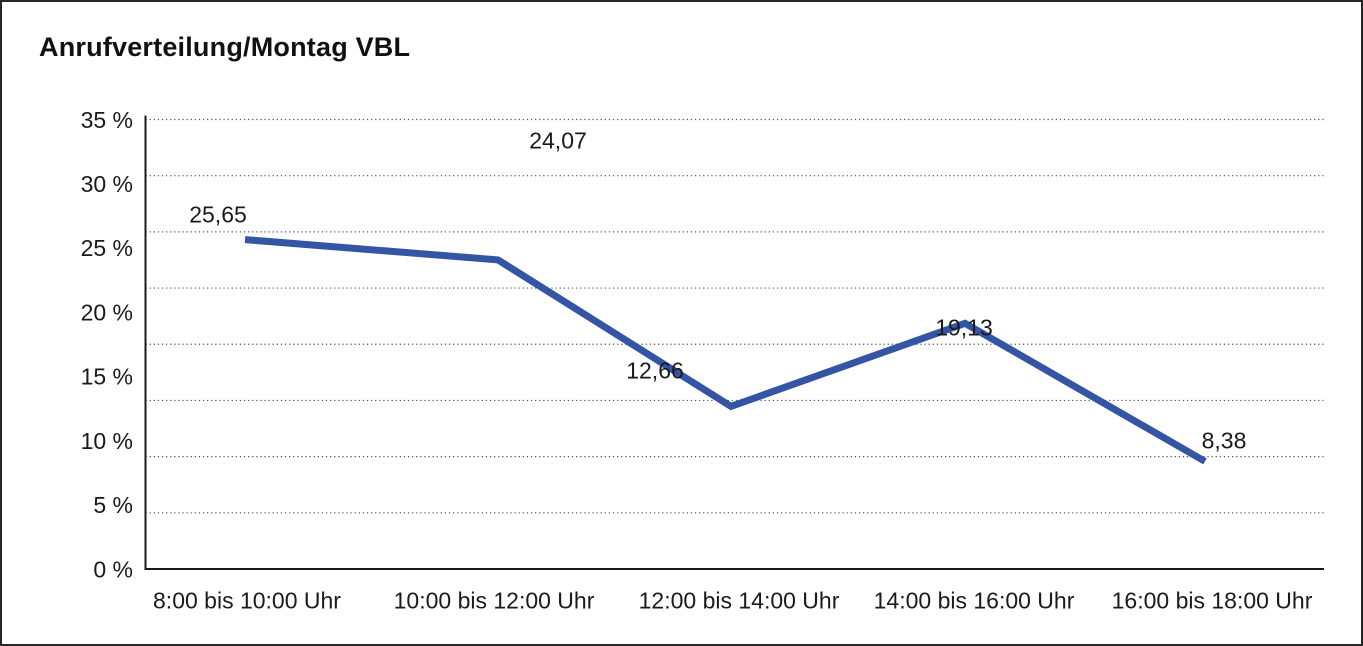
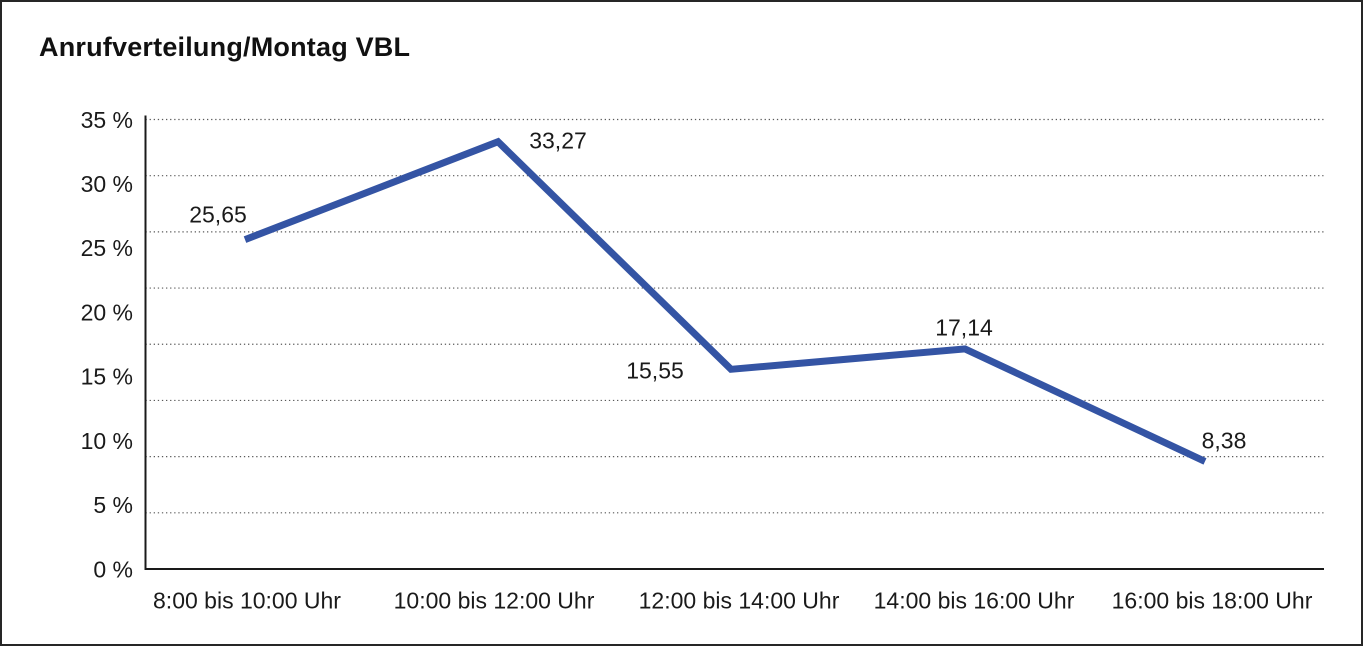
10:00 bis 12:00 Uhr: 24,07 -> 33,27
12:00 bis 14:00 Uhr: 12,66 -> 15,55
14:00 bis 16:00 Uhr: 19,13 -> 17,14
